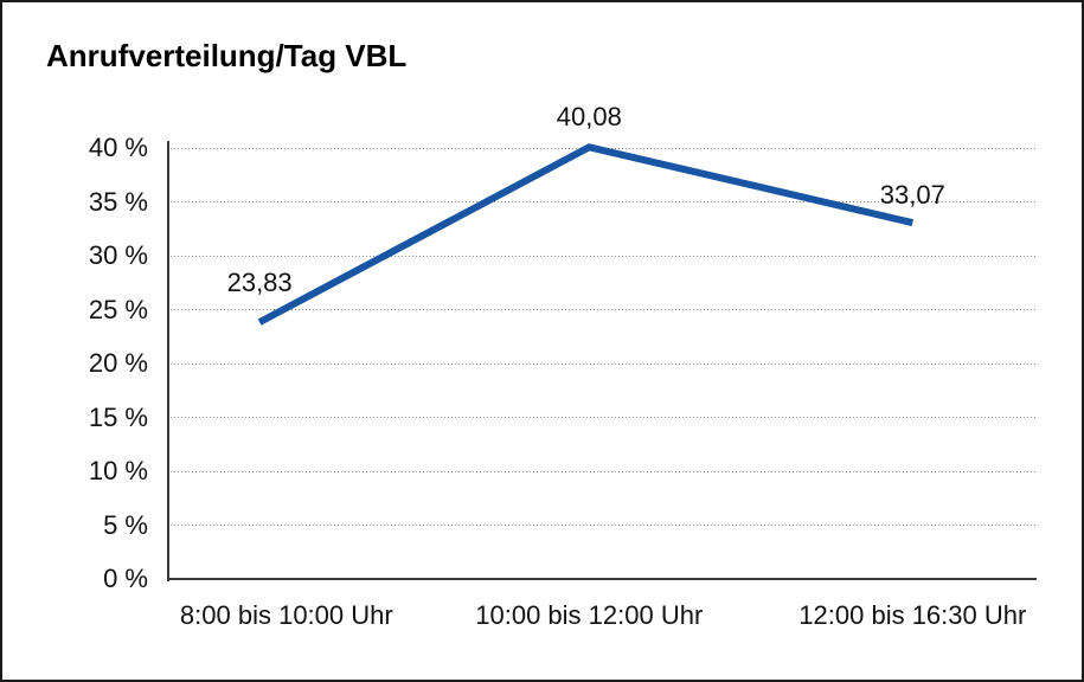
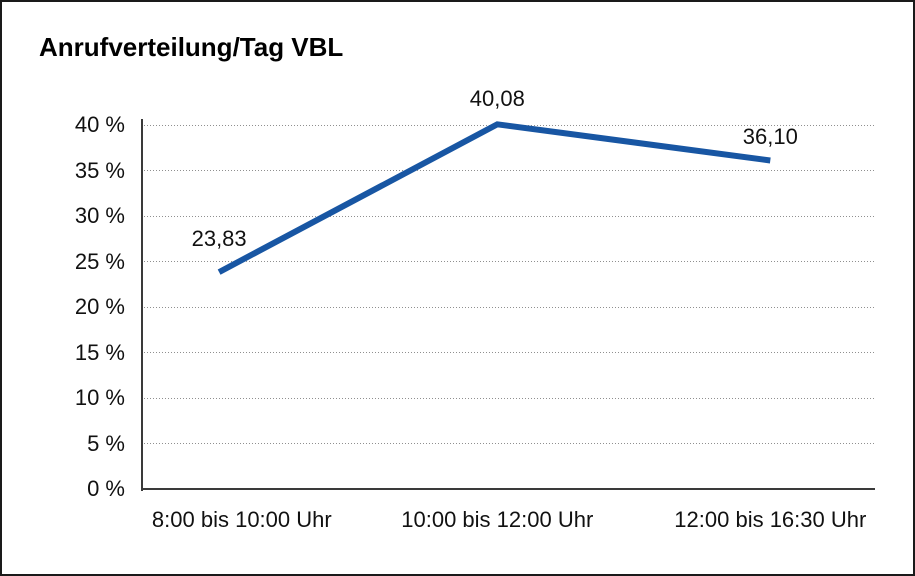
12:00 bis 16:30 Uhr: 33,07 -> 36,10
